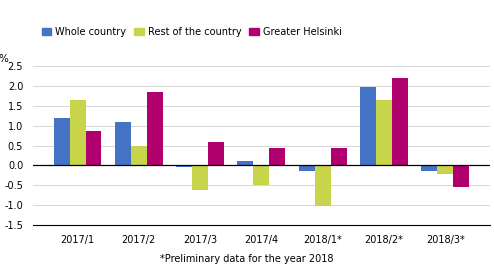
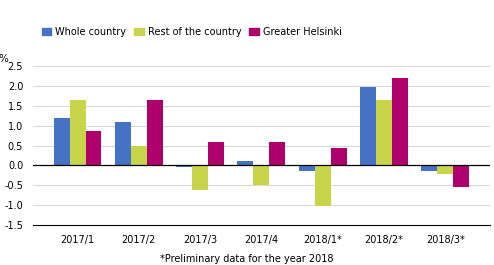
Greater Helsinki/2017/2: 1.85 -> 1.65
Greater Helsinki/2017/4: 0.45 -> 0.60
